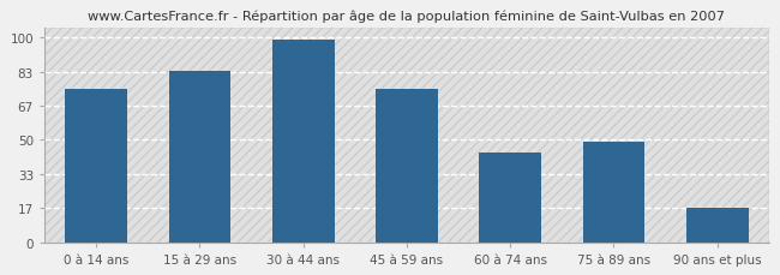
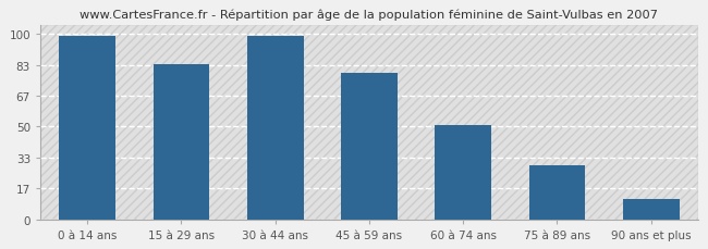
0 à 14 ans: 75 -> 99
45 à 59 ans: 75 -> 79
60 à 74 ans: 44 -> 51
75 à 89 ans: 49 -> 29
90 ans et plus: 17 -> 11
